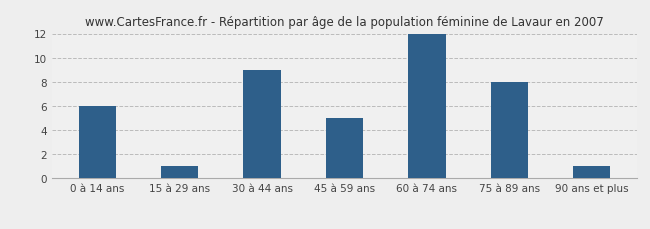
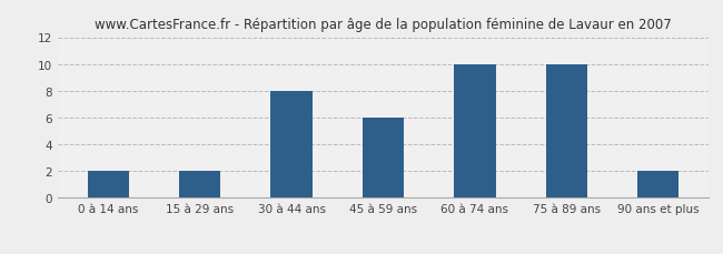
0 à 14 ans: 6 -> 2
15 à 29 ans: 1 -> 2
30 à 44 ans: 9 -> 8
45 à 59 ans: 5 -> 6
60 à 74 ans: 12 -> 10
75 à 89 ans: 8 -> 10
90 ans et plus: 1 -> 2
